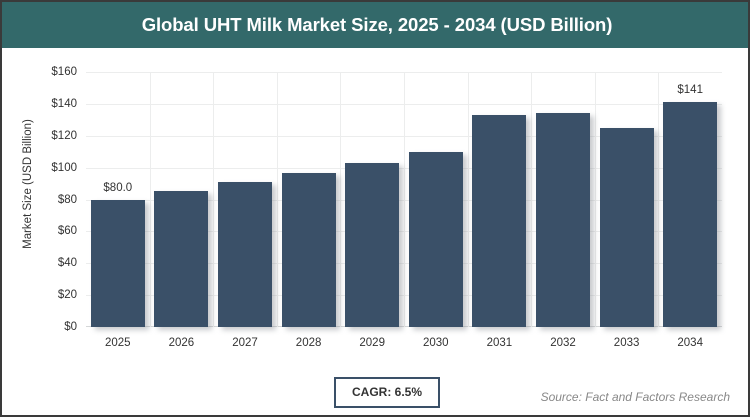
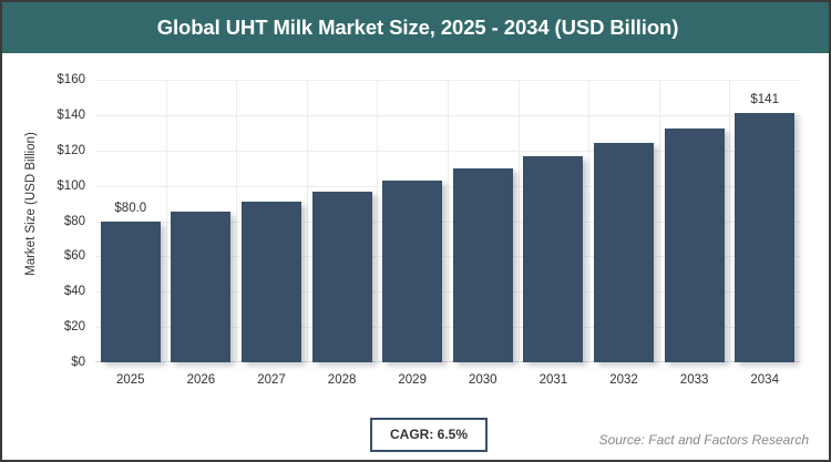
2031: $133 -> $117
2032: $134 -> $124
2033: $125 -> $132
